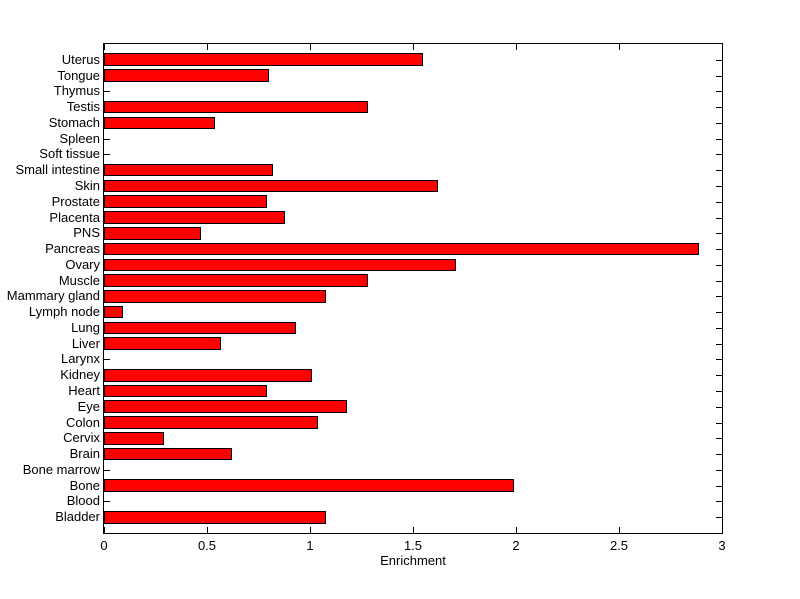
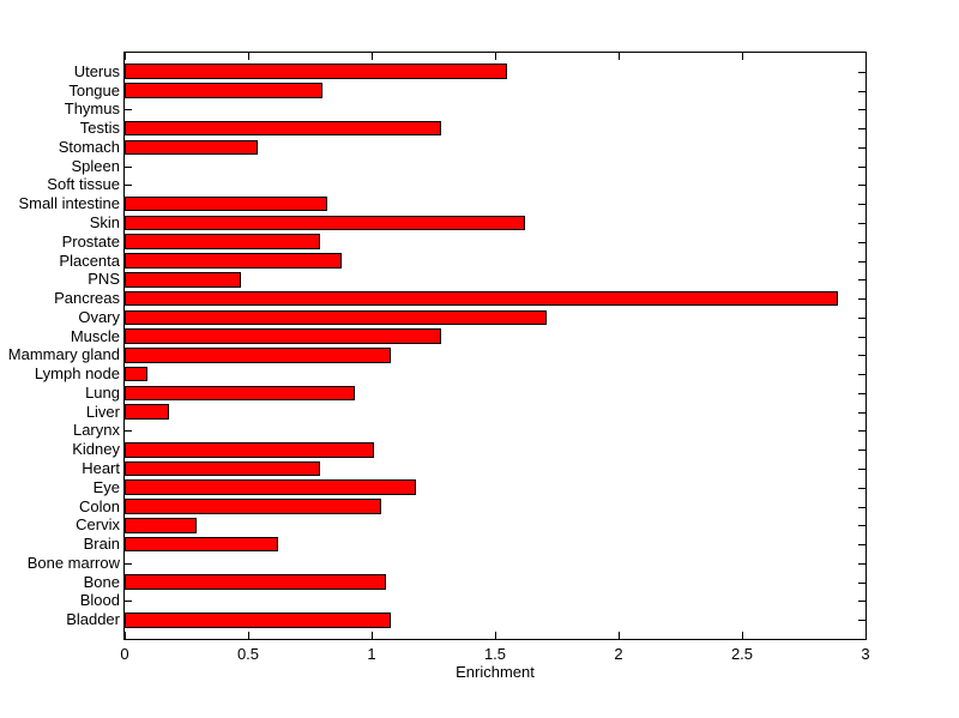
Liver: 0.57 -> 0.18
Bone: 1.99 -> 1.06
